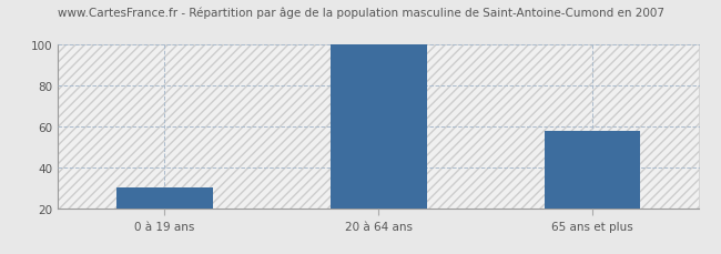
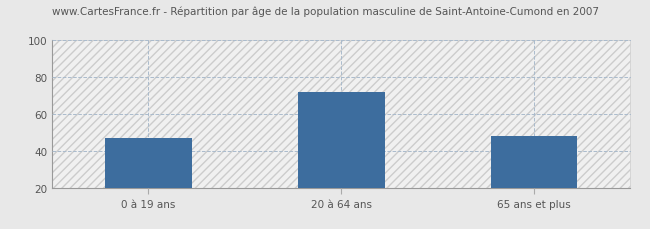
0 à 19 ans: 30 -> 47
20 à 64 ans: 100 -> 72
65 ans et plus: 58 -> 48
